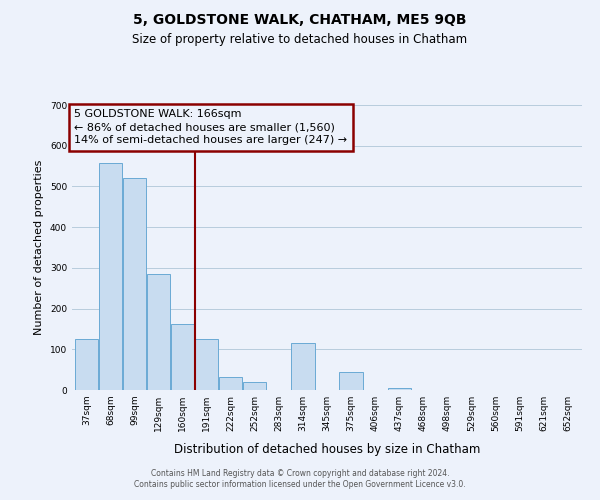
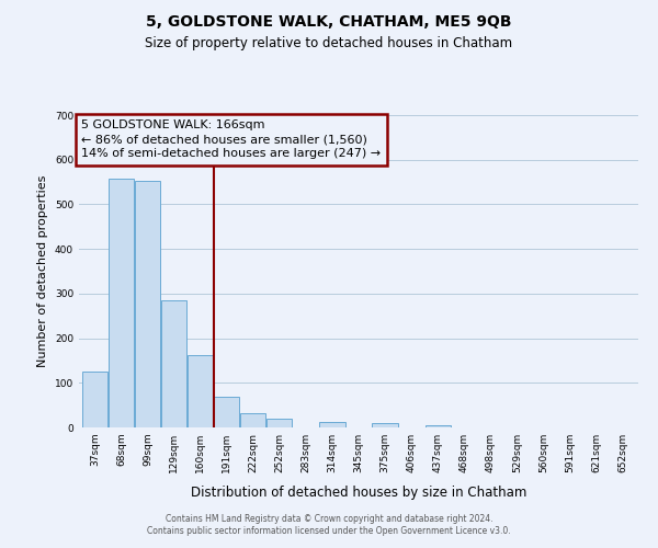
99sqm: 520 -> 553
191sqm: 125 -> 68
314sqm: 115 -> 12
375sqm: 45 -> 10
